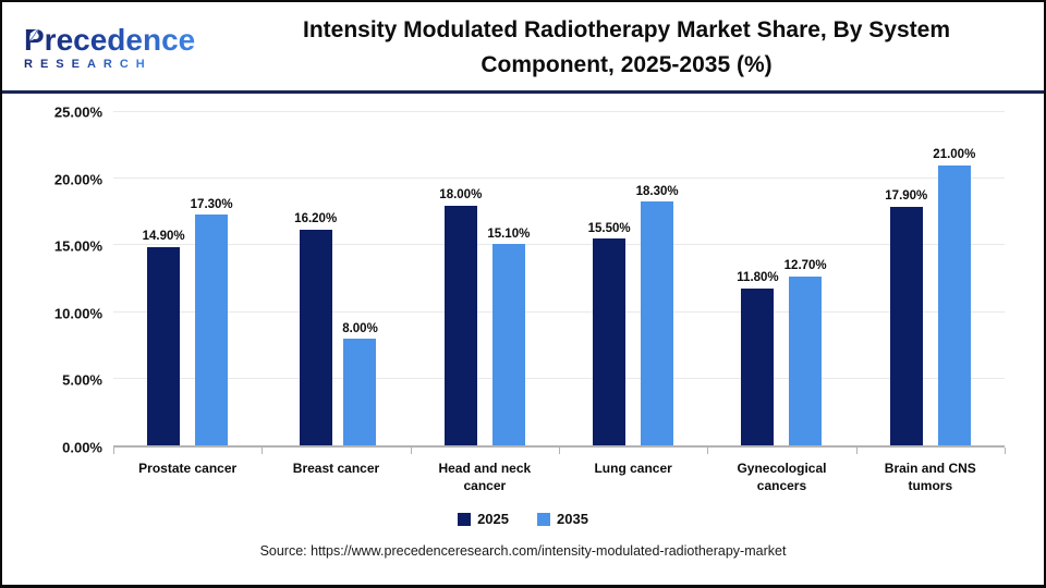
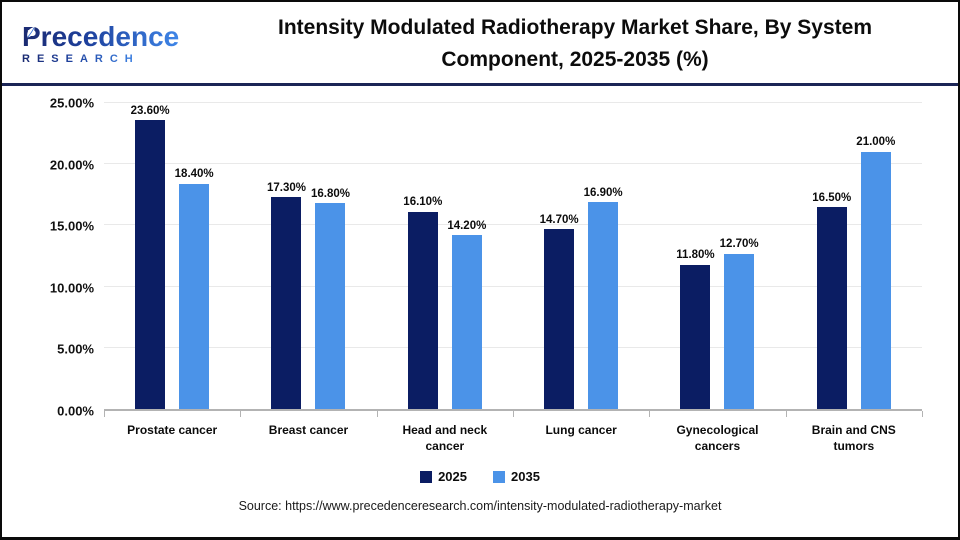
2025/Prostate cancer: 14.90% -> 23.60%
2035/Prostate cancer: 17.30% -> 18.40%
2025/Breast cancer: 16.20% -> 17.30%
2035/Breast cancer: 8.00% -> 16.80%
2025/Head and neck cancer: 18.00% -> 16.10%
2035/Head and neck cancer: 15.10% -> 14.20%
2025/Lung cancer: 15.50% -> 14.70%
2035/Lung cancer: 18.30% -> 16.90%
2025/Brain and CNS tumors: 17.90% -> 16.50%
